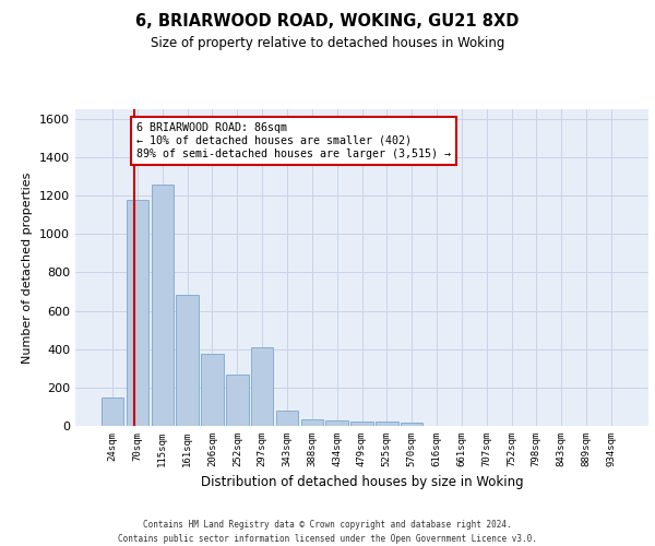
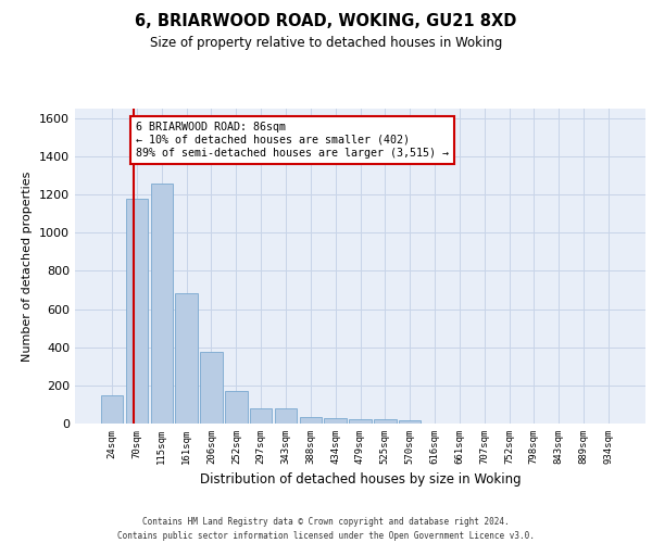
252sqm: 270 -> 170
297sqm: 410 -> 80
